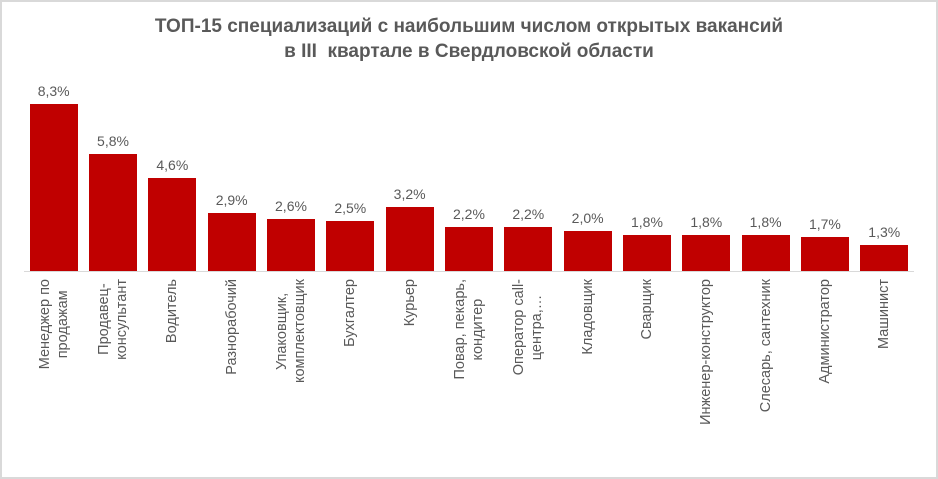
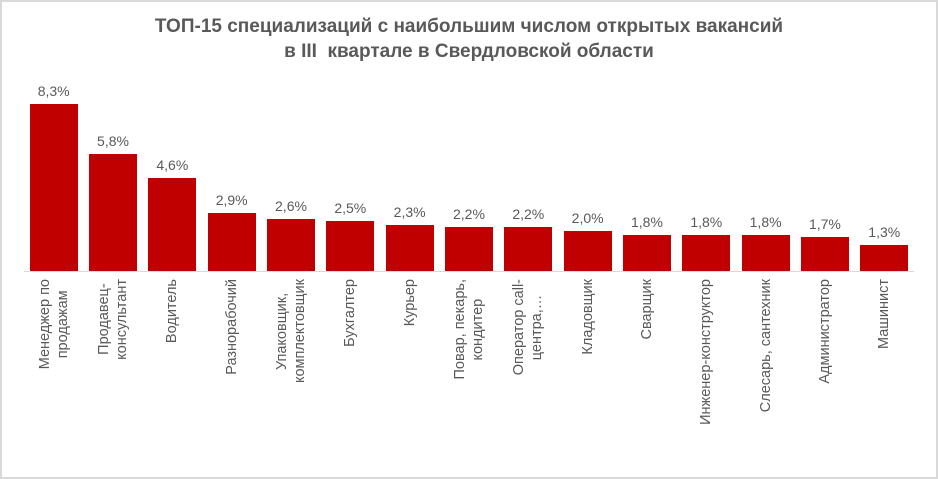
Курьер: 3,2% -> 2,3%
